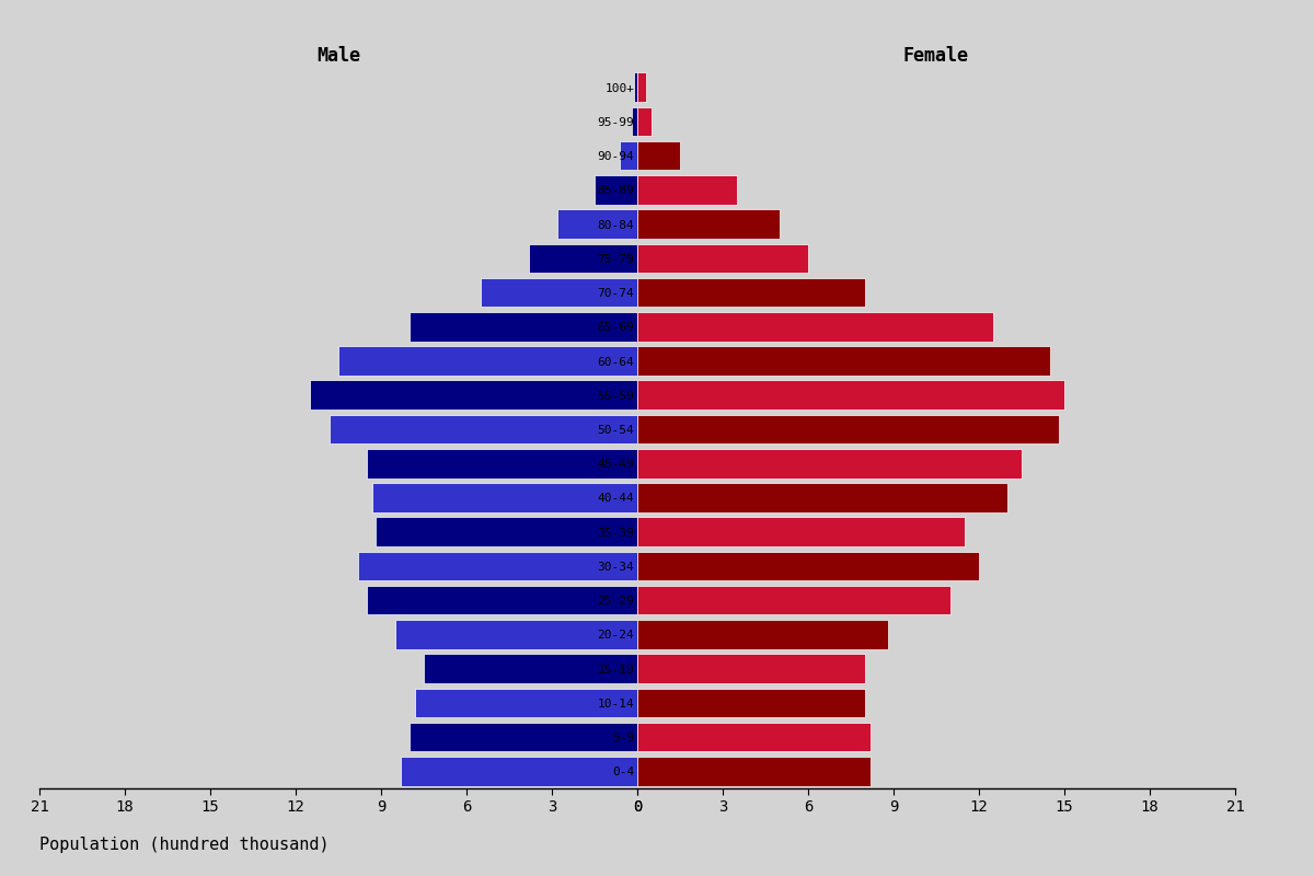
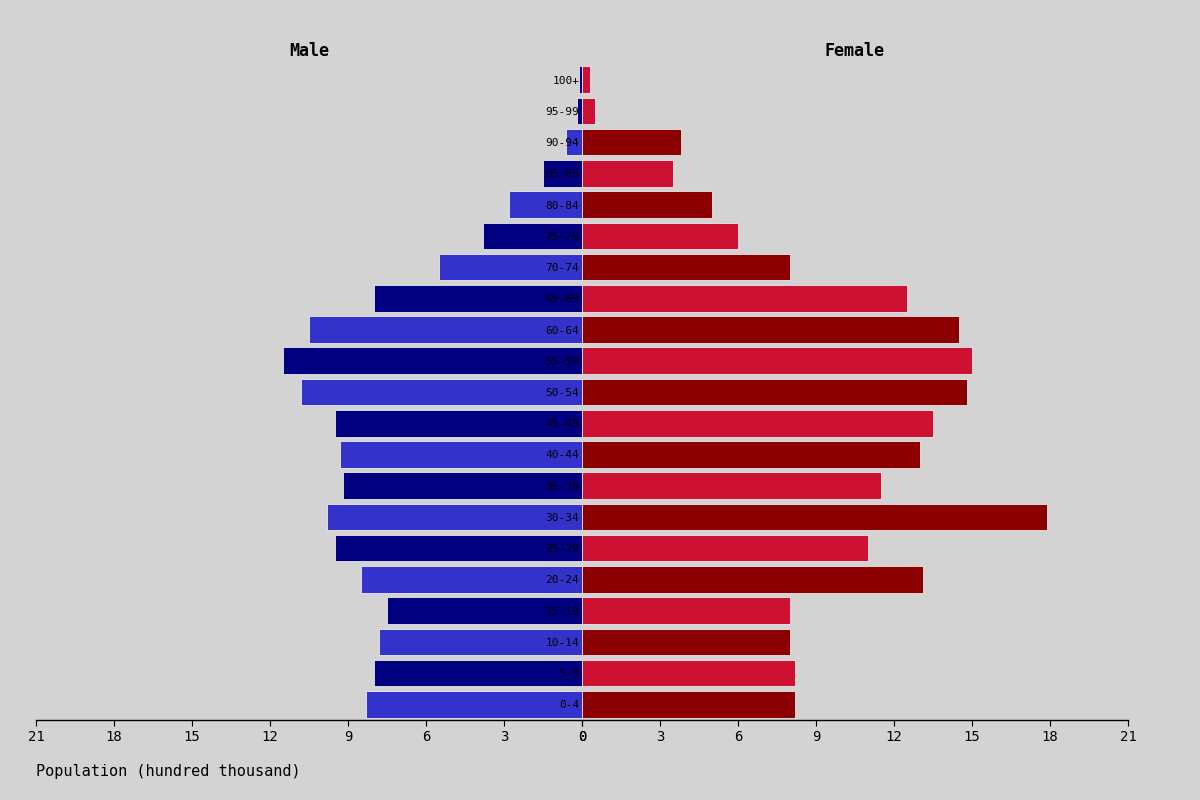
Female/90-94: 1.5 -> 3.8
Female/30-34: 12.0 -> 17.9
Female/20-24: 8.8 -> 13.1
